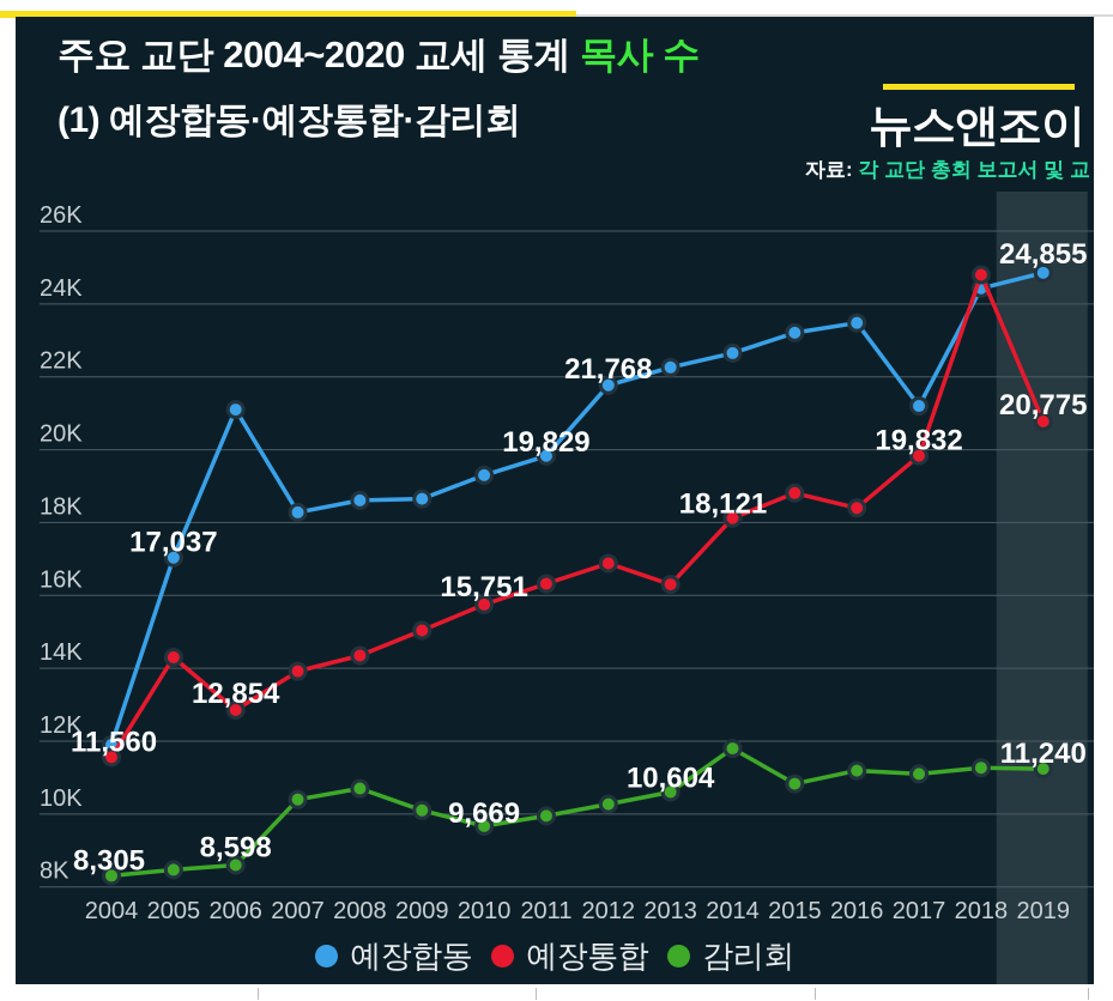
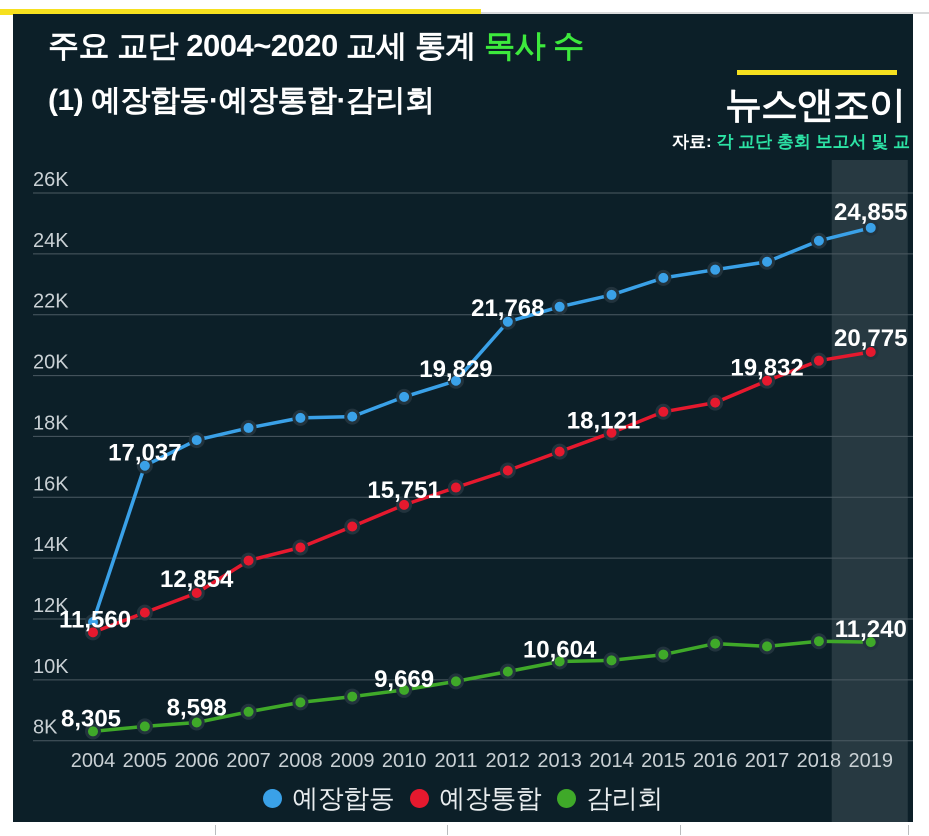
예장통합/2005: 14.3K -> 12.2K
예장합동/2006: 21.1K -> 17.9K
감리회/2007: 10.4K -> 9.0K
감리회/2008: 10.7K -> 9.3K
감리회/2009: 10.1K -> 9.4K
예장통합/2013: 16.3K -> 17.5K
감리회/2014: 11.8K -> 10.6K
예장통합/2016: 18.4K -> 19.1K
예장합동/2017: 21.2K -> 23.7K
예장통합/2018: 24.8K -> 20.5K
